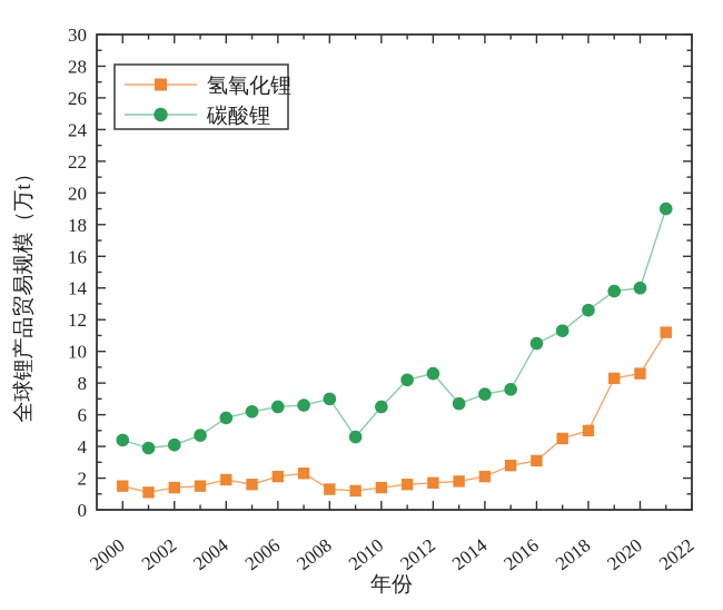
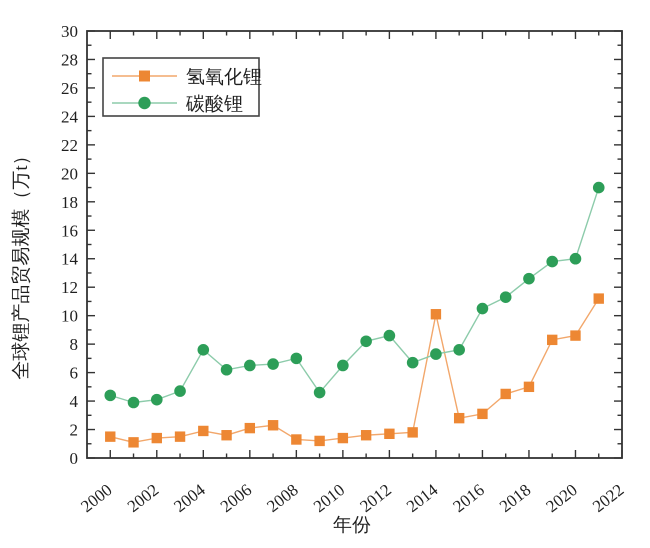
碳酸锂/2004: 5.8 -> 7.6
氢氧化锂/2014: 2.1 -> 10.1
